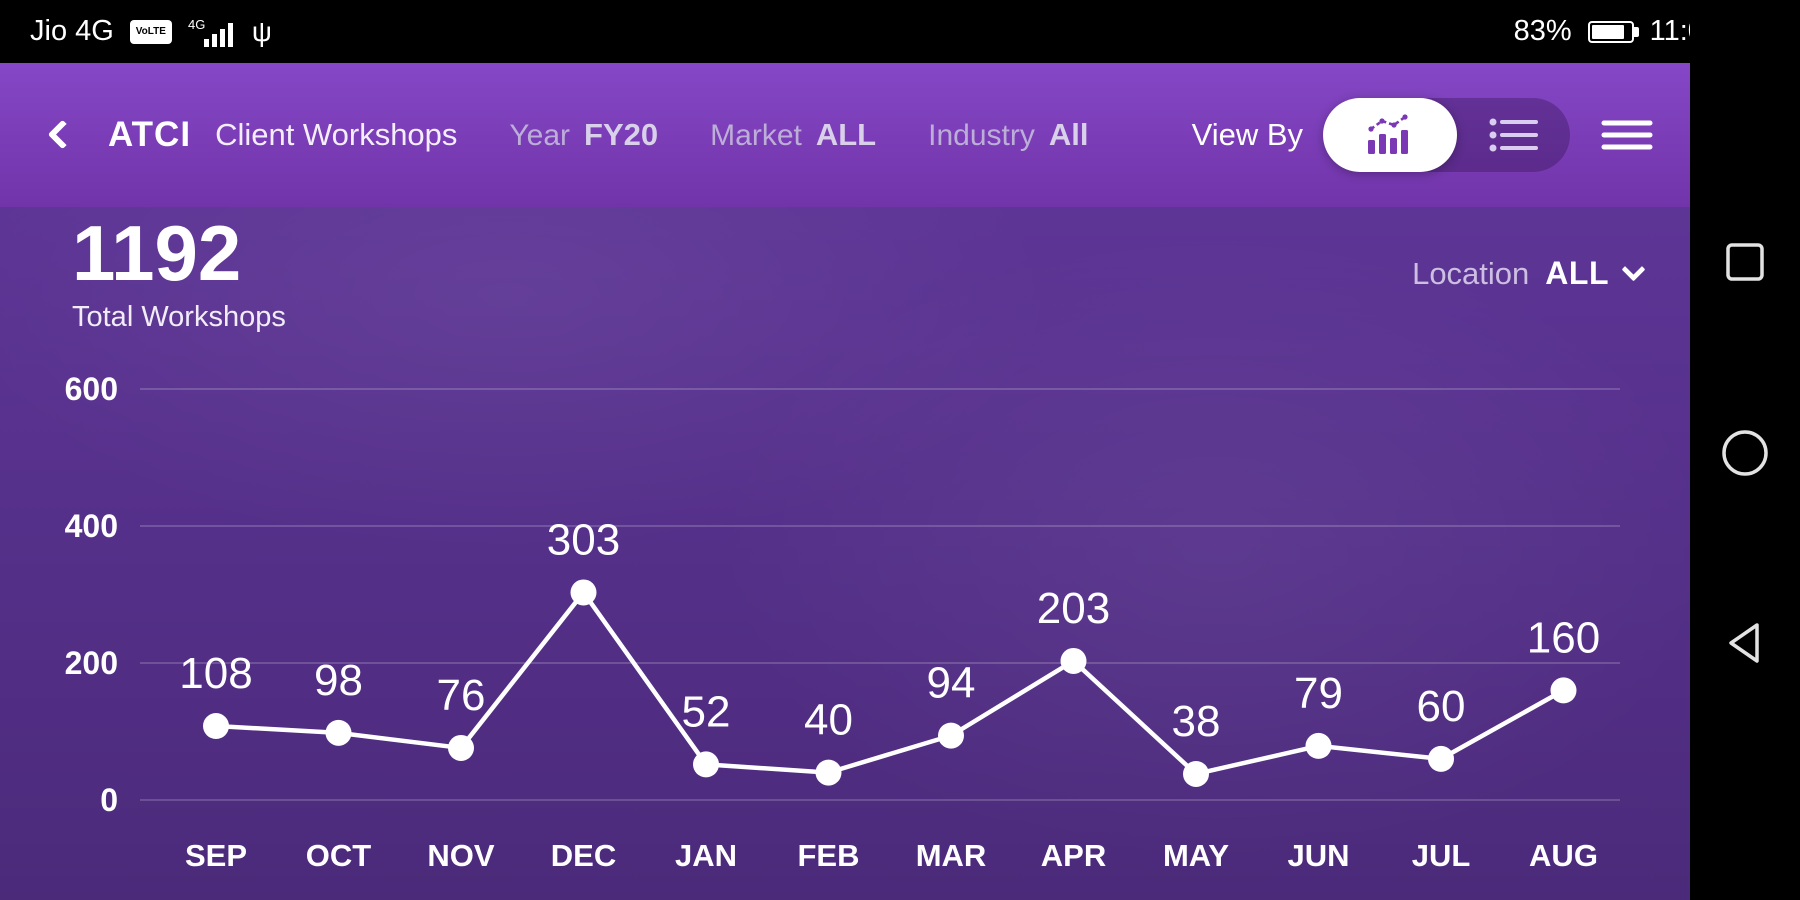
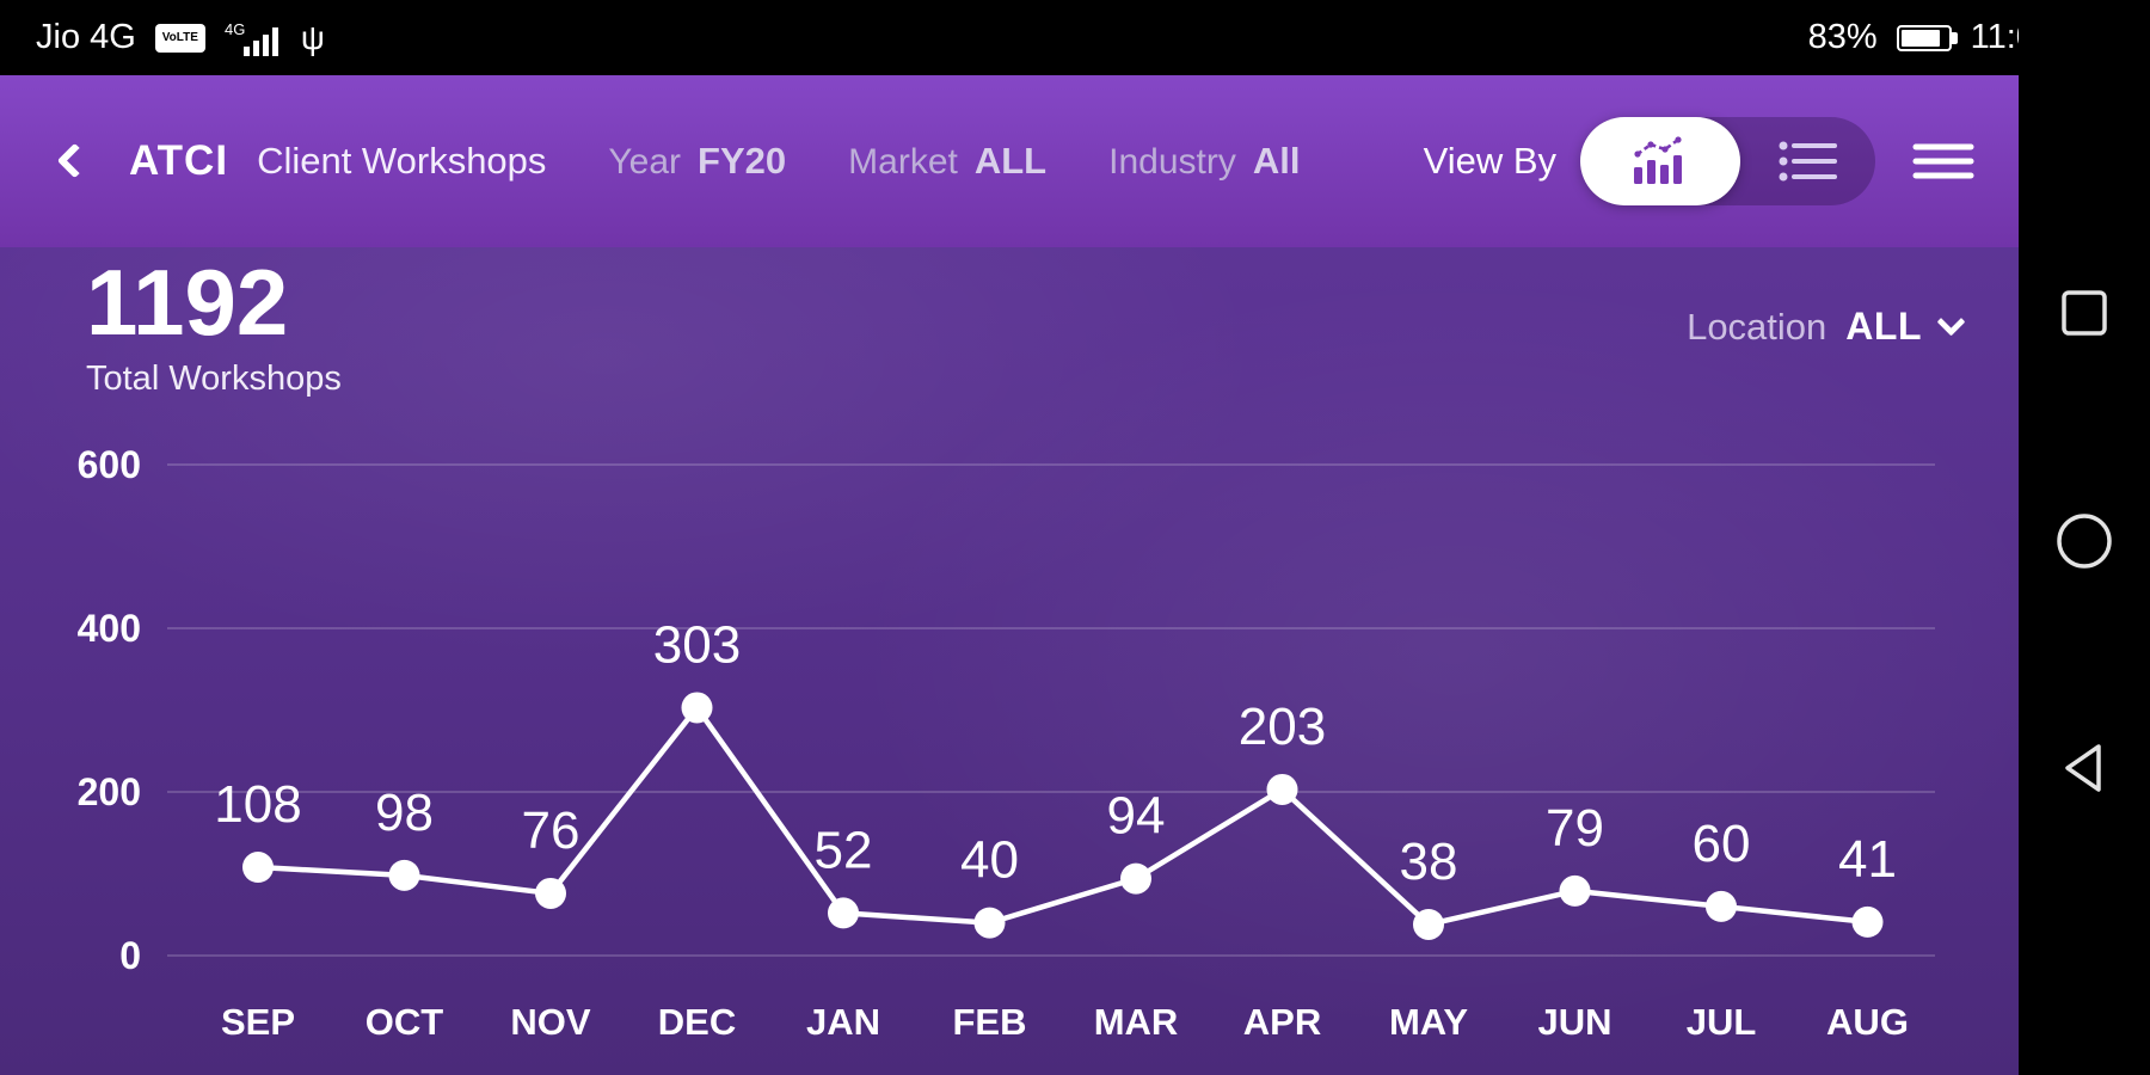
AUG: 160 -> 41
